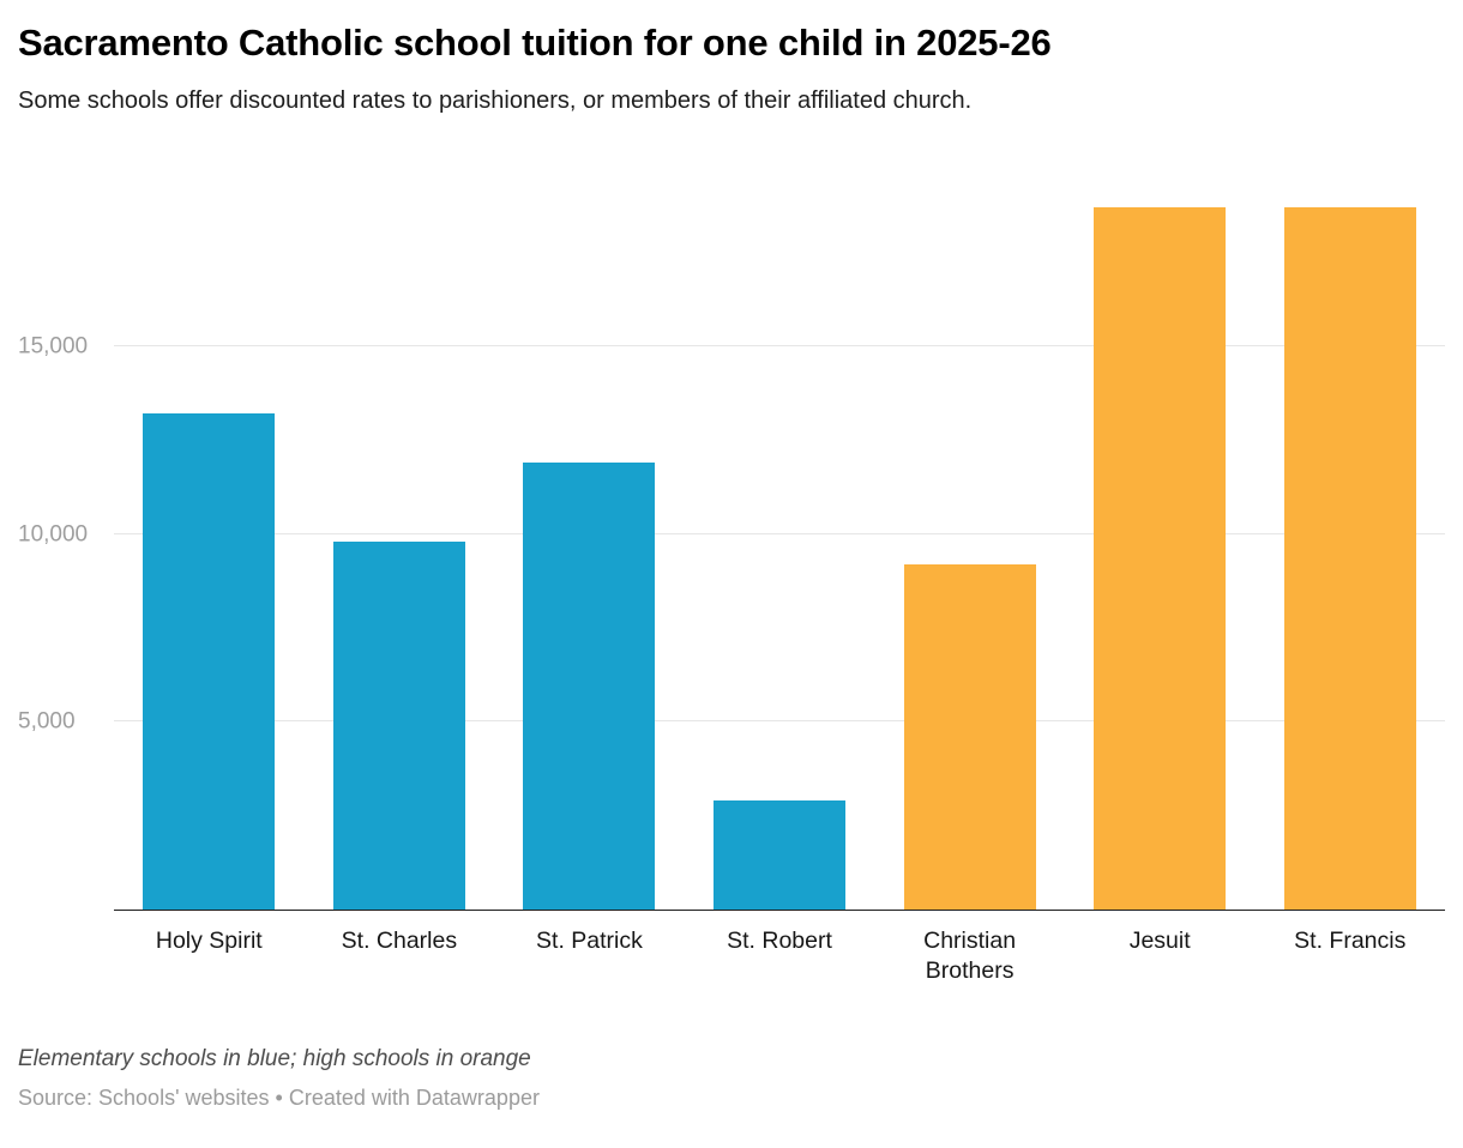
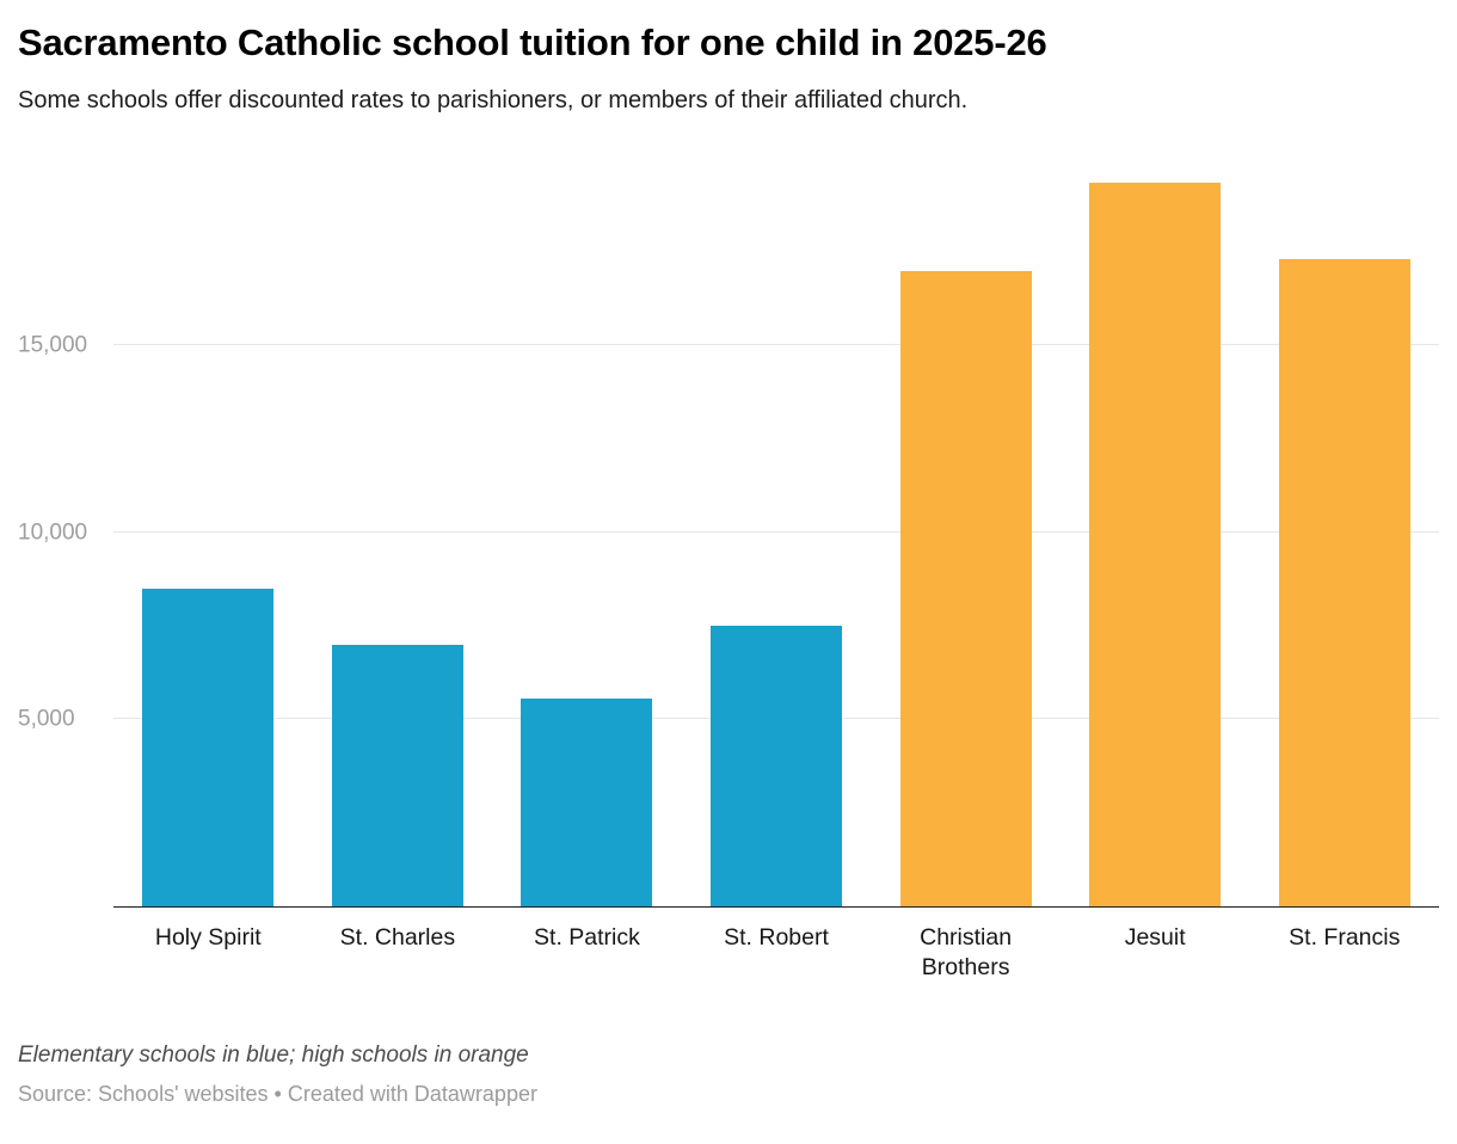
Holy Spirit: 13200 -> 8500
St. Charles: 9800 -> 7000
St. Patrick: 11900 -> 5600
St. Robert: 2900 -> 7500
Christian Brothers: 9200 -> 17000
Jesuit: 18700 -> 19400
St. Francis: 18700 -> 17300
